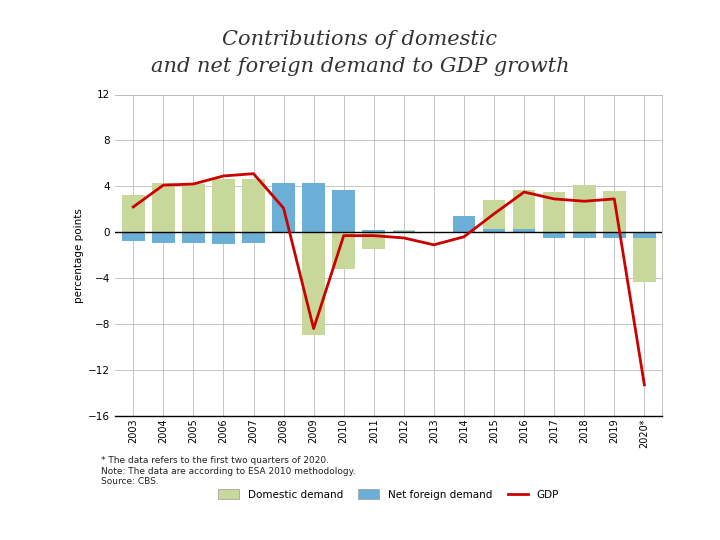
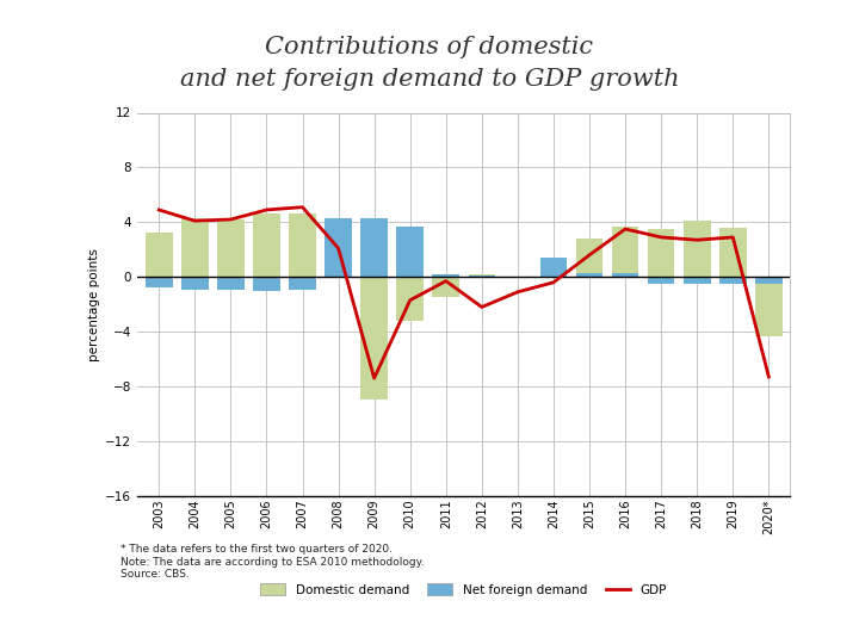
GDP/2003: 2.2 -> 4.9
GDP/2009: -8.4 -> -7.4
GDP/2010: -0.3 -> -1.7
GDP/2012: -0.5 -> -2.2
GDP/2020*: -13.3 -> -7.3
